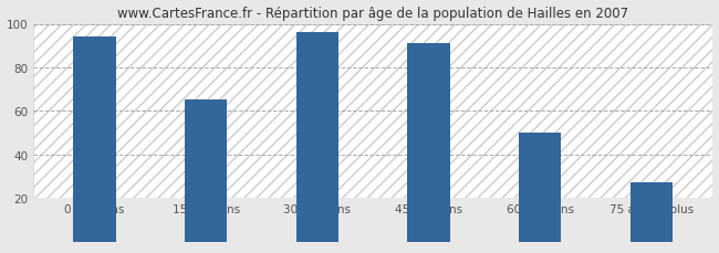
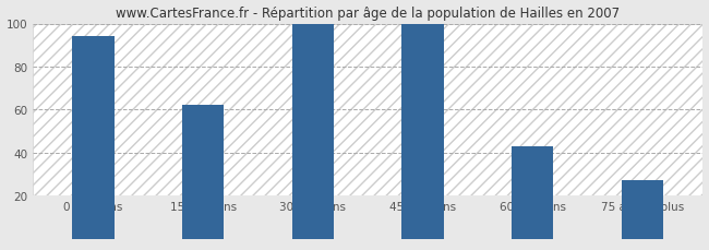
15 à 29 ans: 65 -> 62
30 à 44 ans: 96 -> 100
45 à 59 ans: 91 -> 100
60 à 74 ans: 50 -> 43
